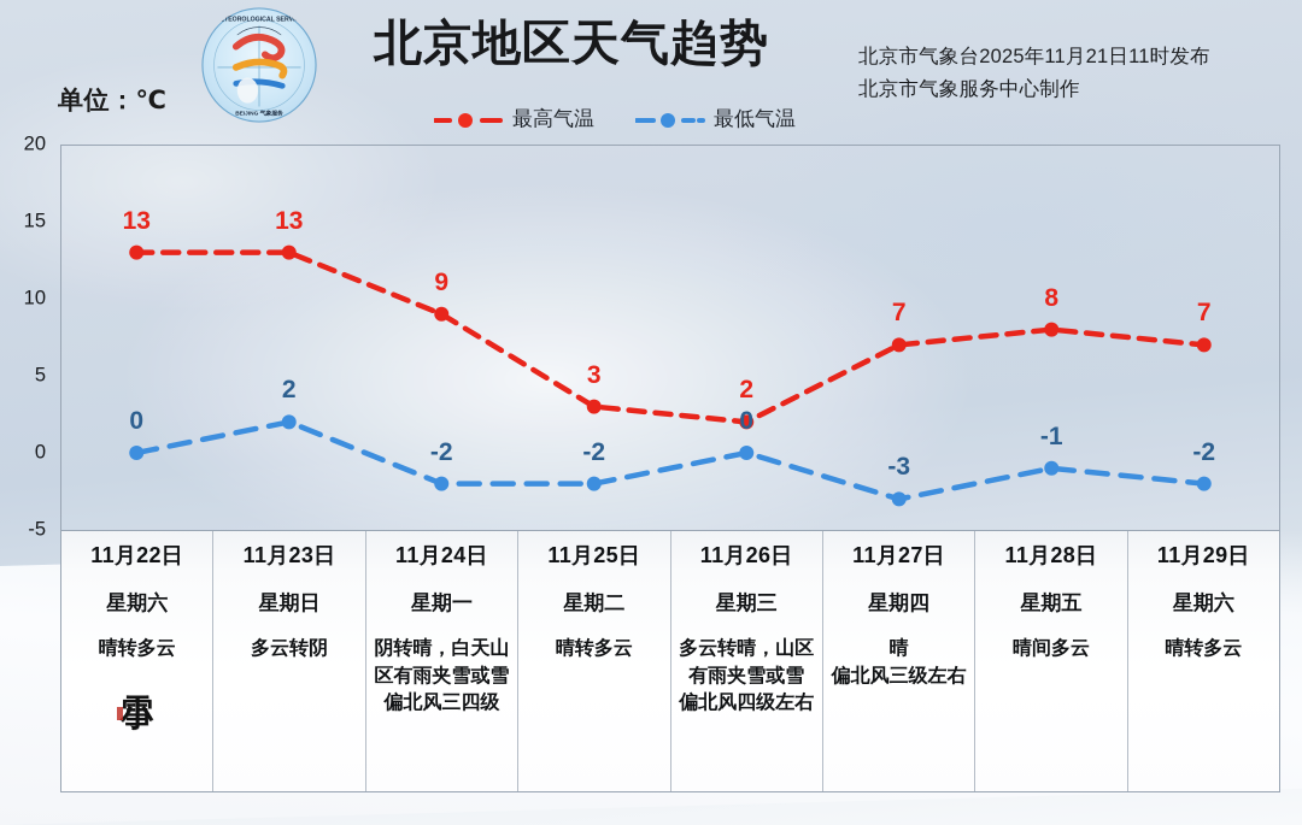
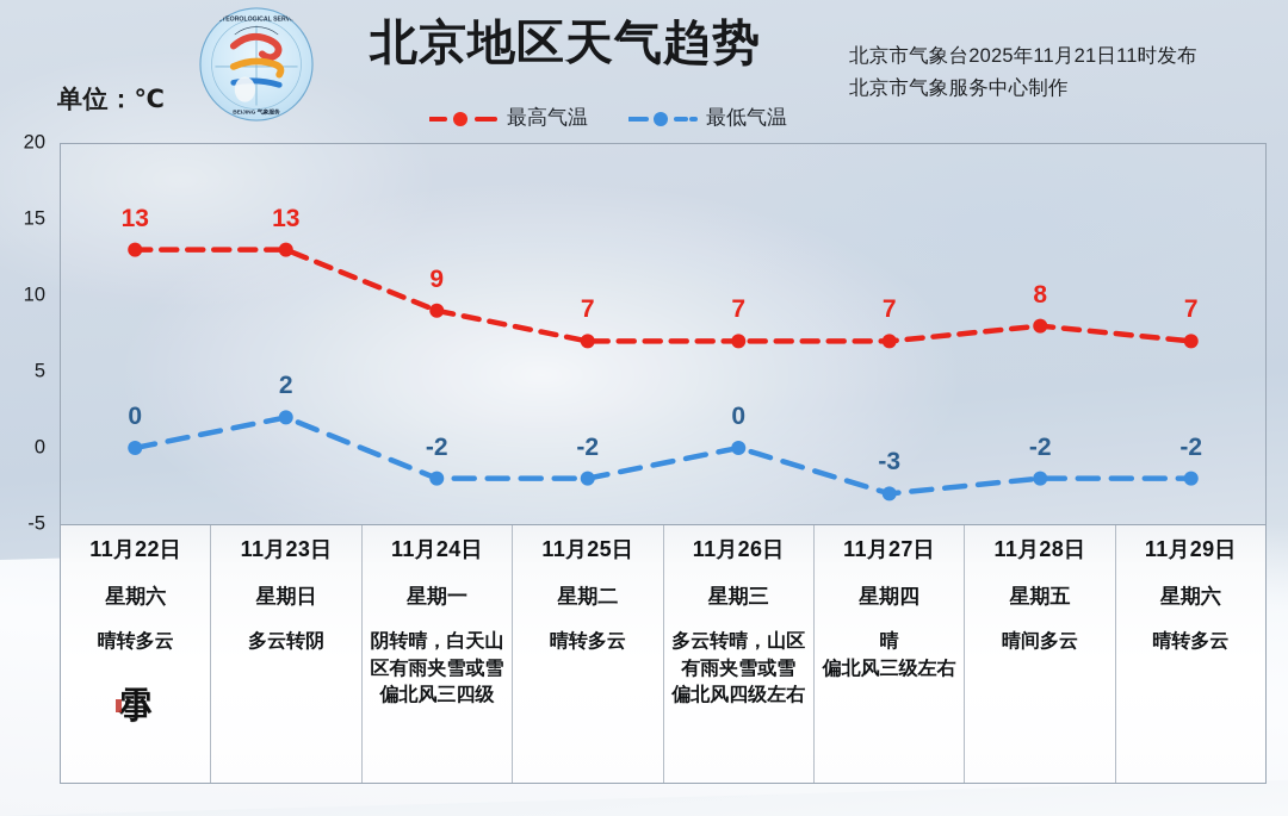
最高气温/11月25日: 3 -> 7
最高气温/11月26日: 2 -> 7
最低气温/11月28日: -1 -> -2
